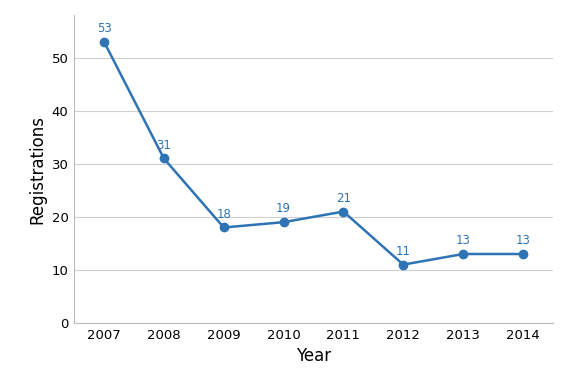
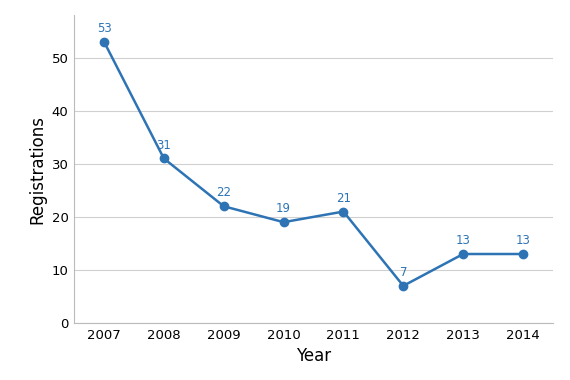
2009: 18 -> 22
2012: 11 -> 7
